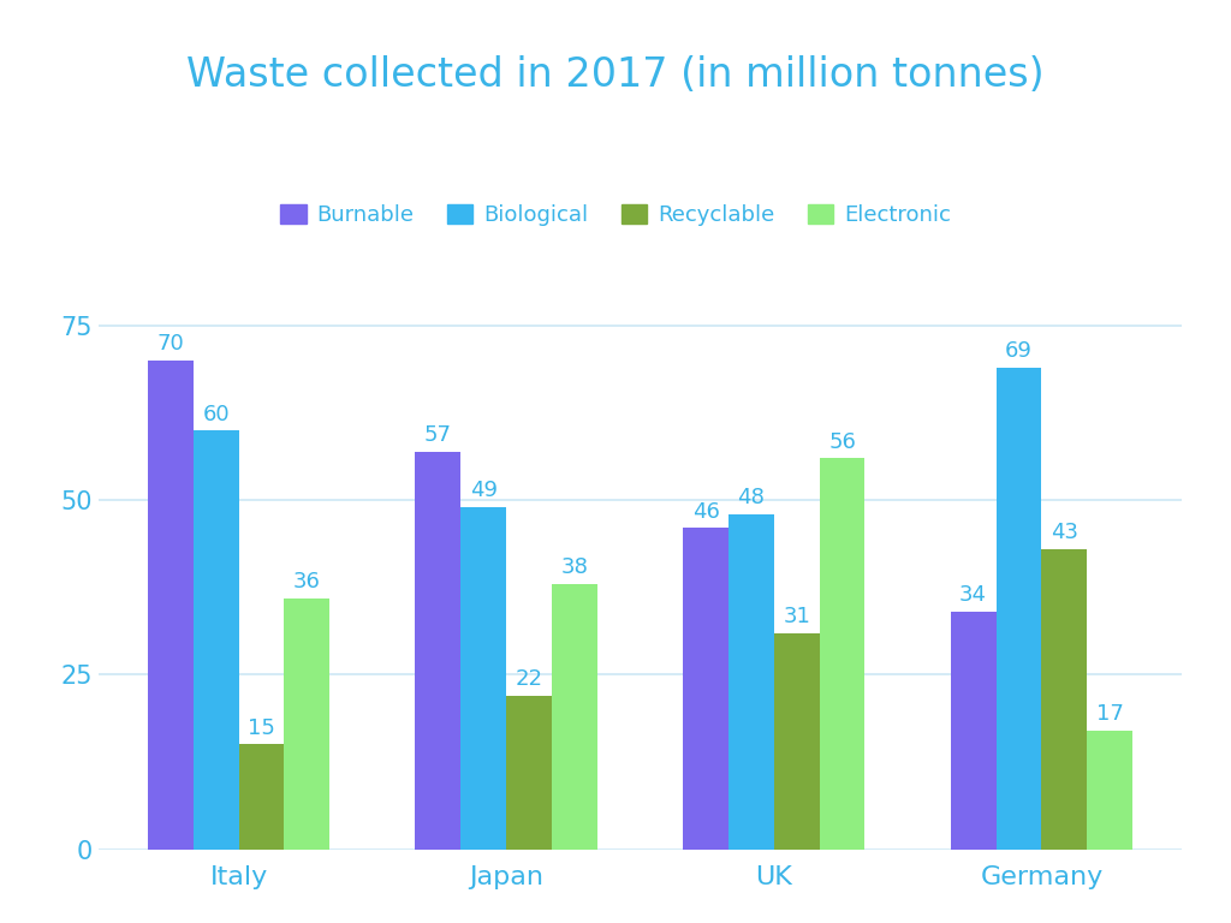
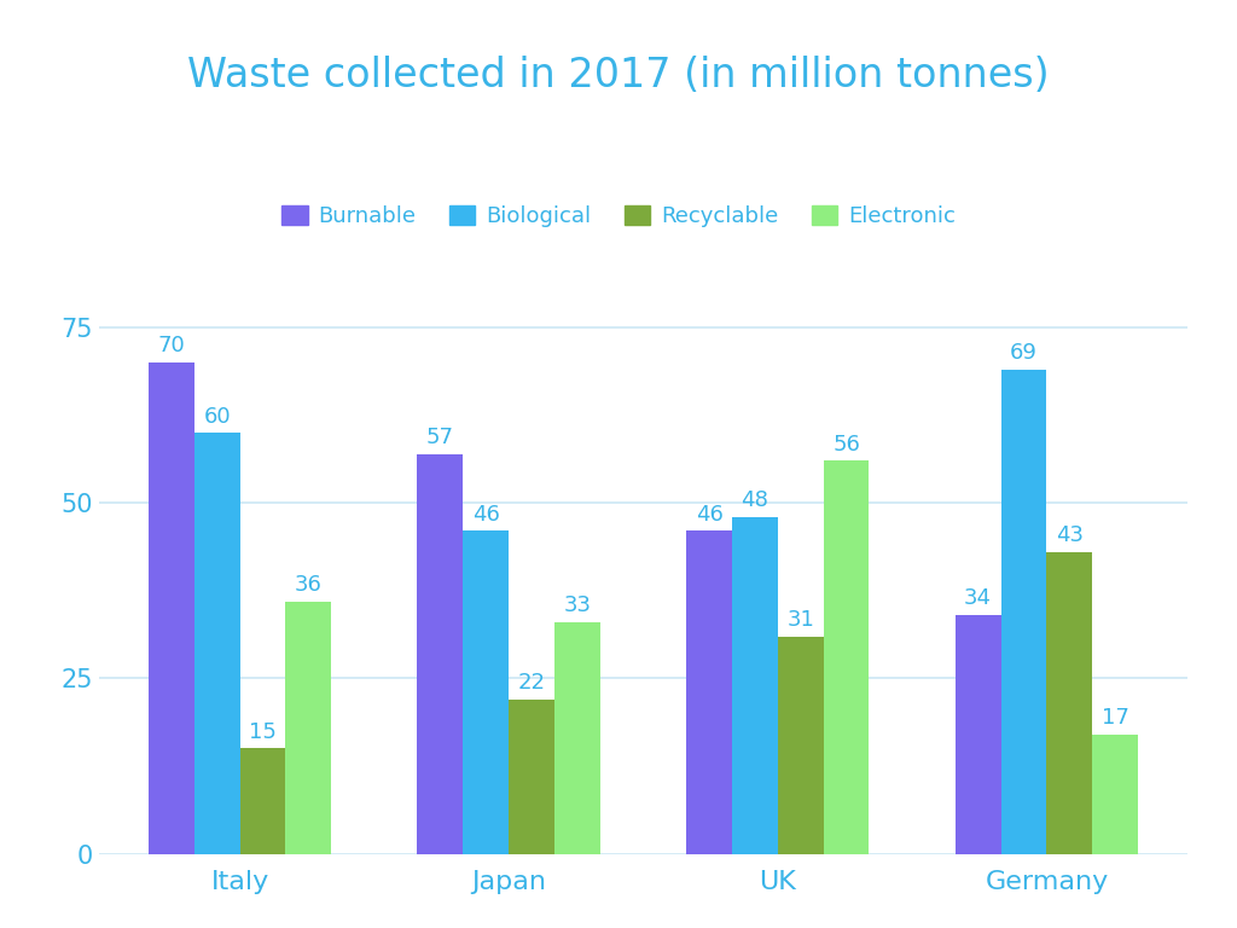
Biological/Japan: 49 -> 46
Electronic/Japan: 38 -> 33
